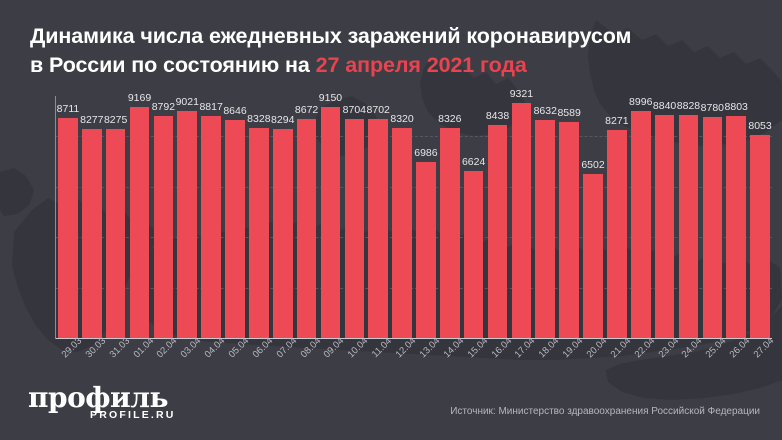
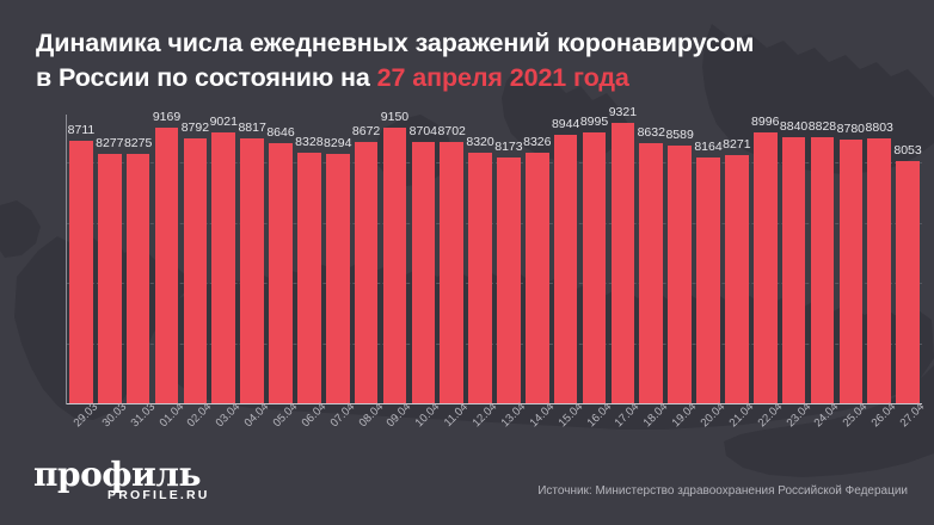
13.04: 6986 -> 8173
15.04: 6624 -> 8944
16.04: 8438 -> 8995
20.04: 6502 -> 8164
